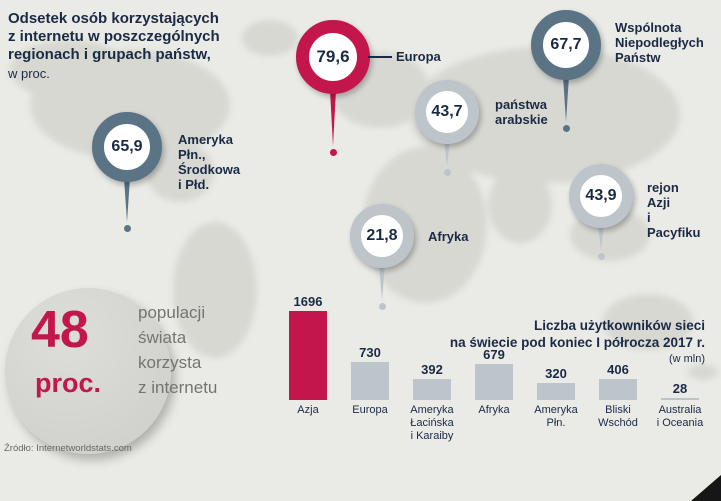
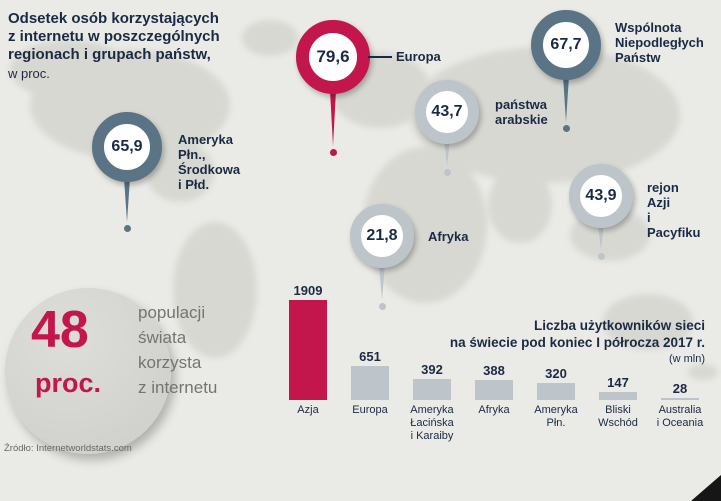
Azja: 1696 -> 1909
Europa: 730 -> 651
Afryka: 679 -> 388
Bliski Wschód: 406 -> 147
